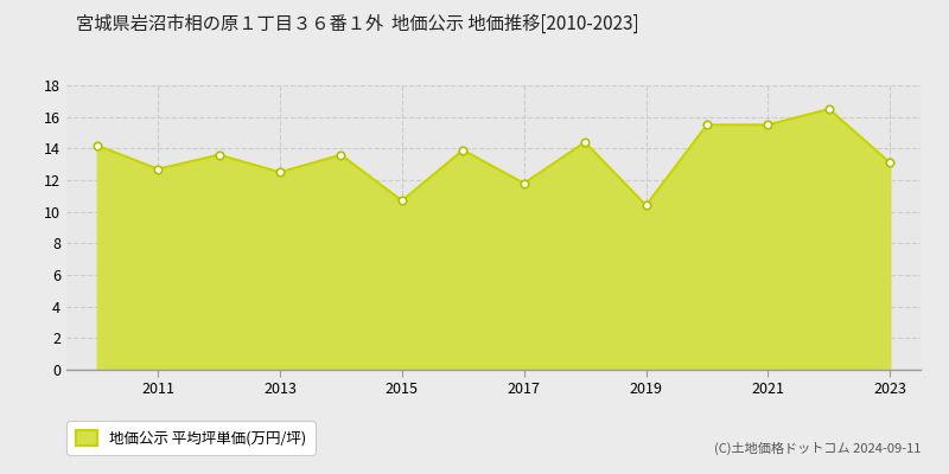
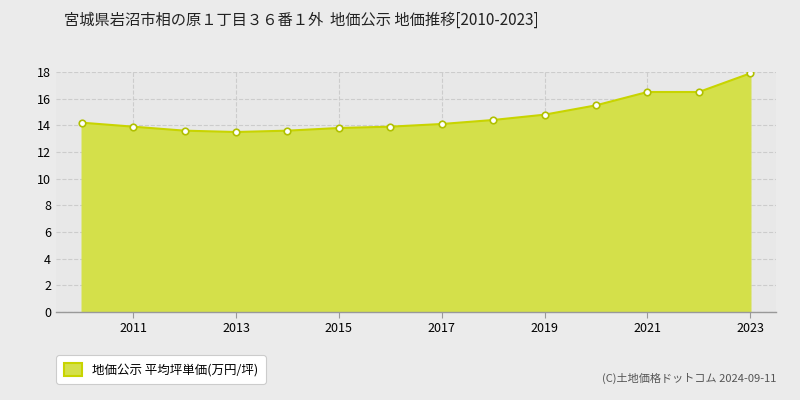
2011: 12.7 -> 13.9
2013: 12.5 -> 13.5
2015: 10.7 -> 13.8
2017: 11.8 -> 14.1
2019: 10.4 -> 14.8
2021: 15.5 -> 16.5
2023: 13.1 -> 17.9
